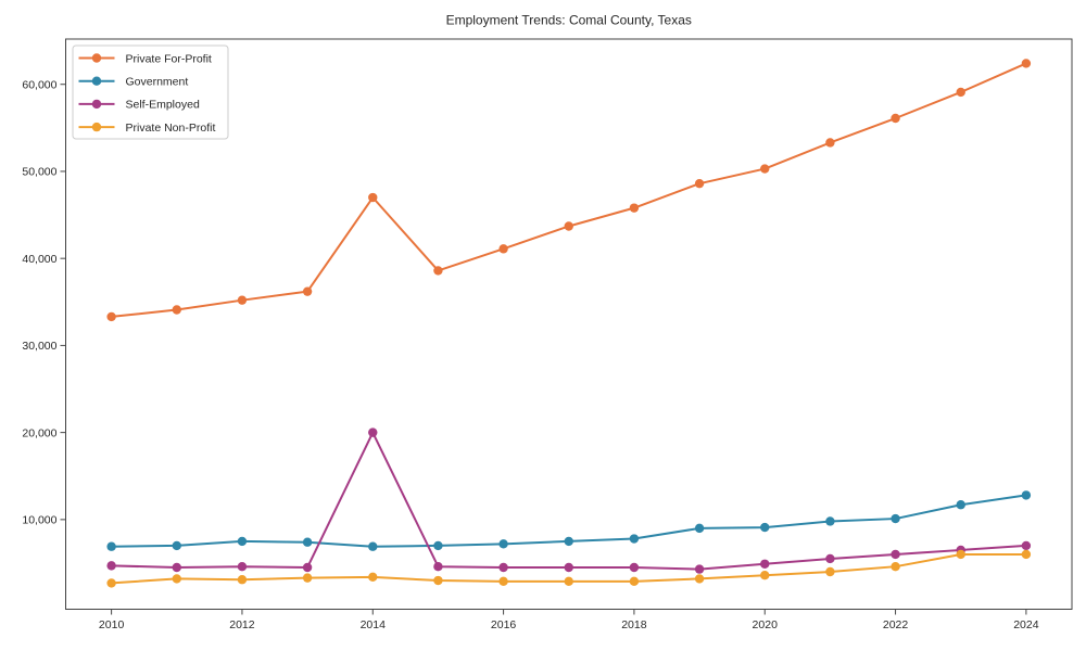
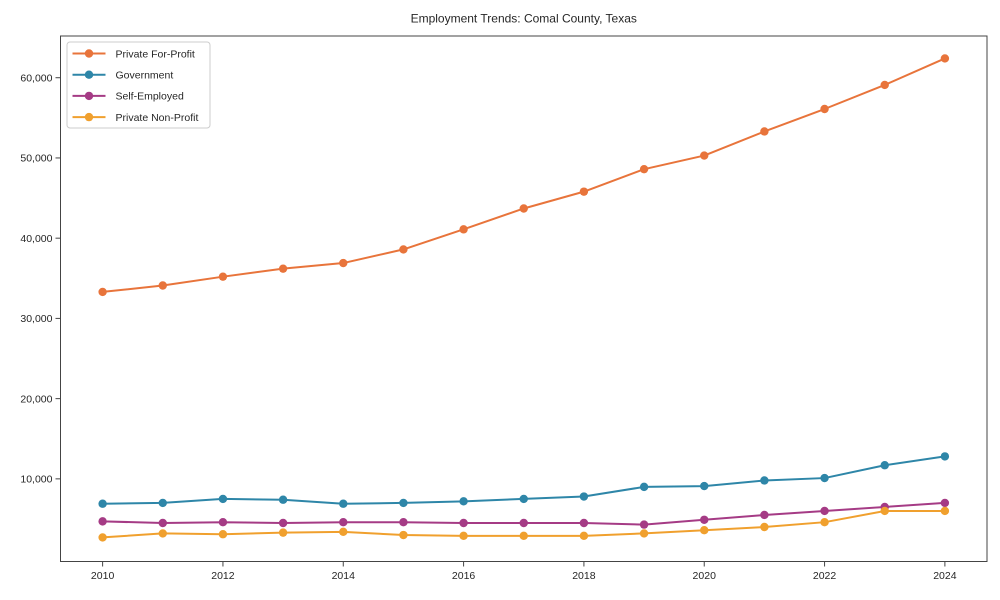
Private For-Profit/2014: 47000 -> 37000
Self-Employed/2014: 20000 -> 5000
